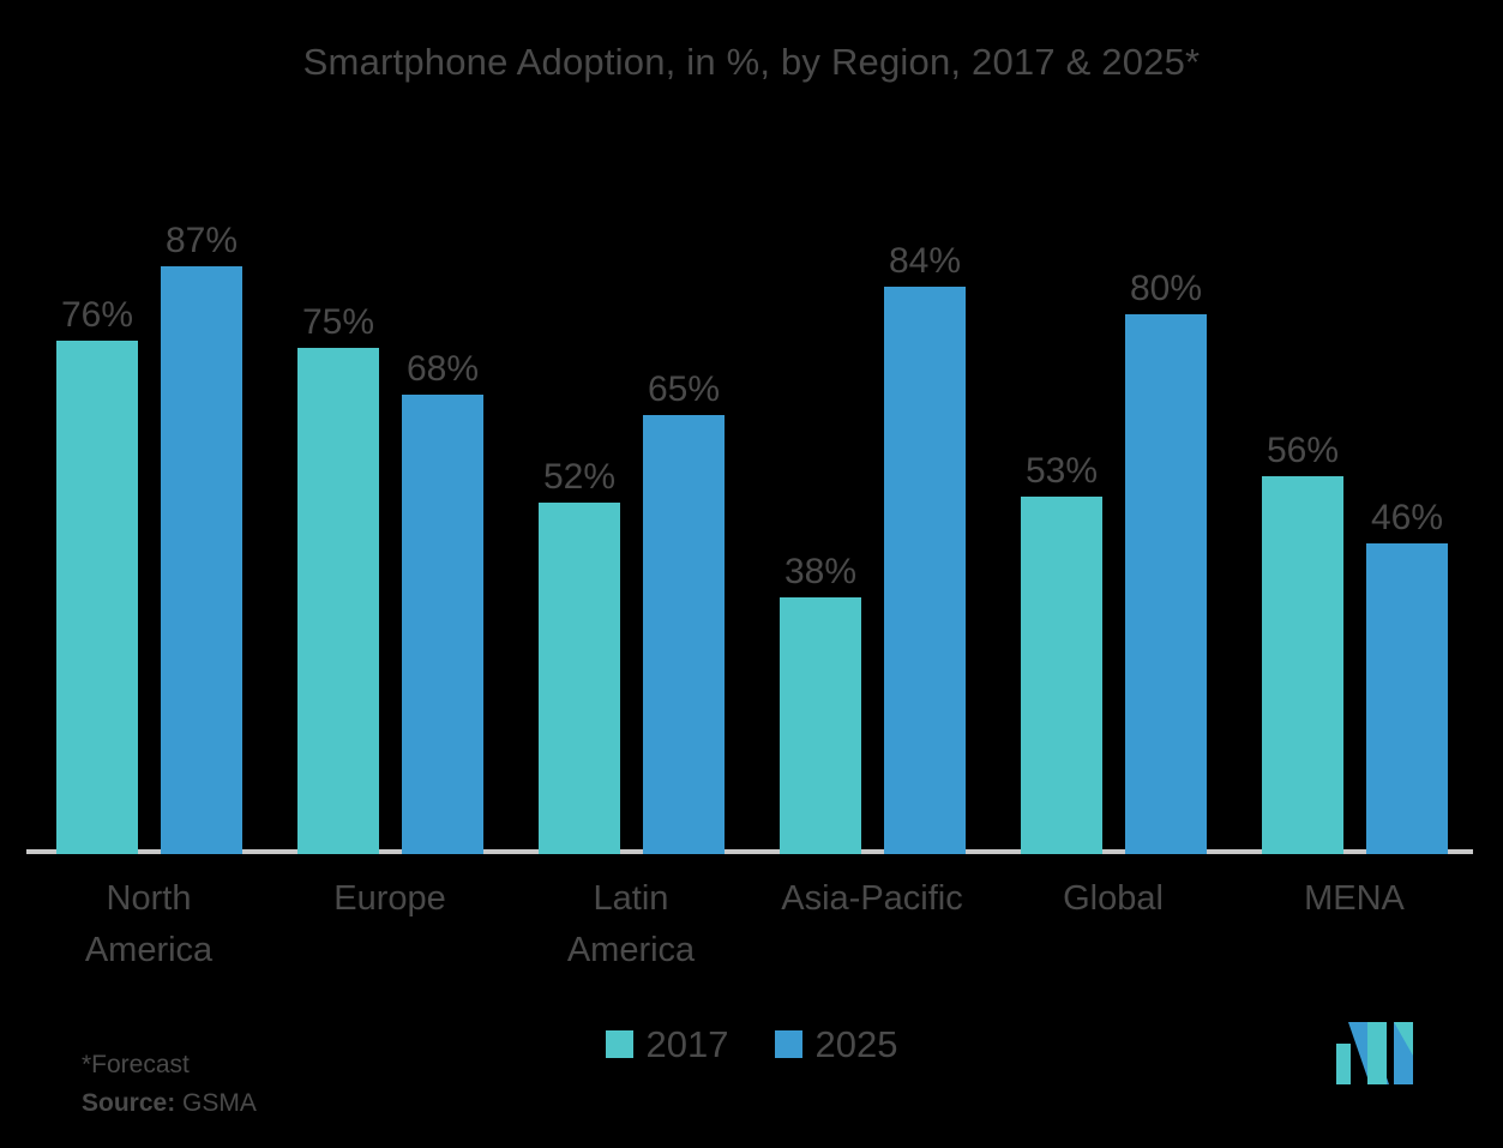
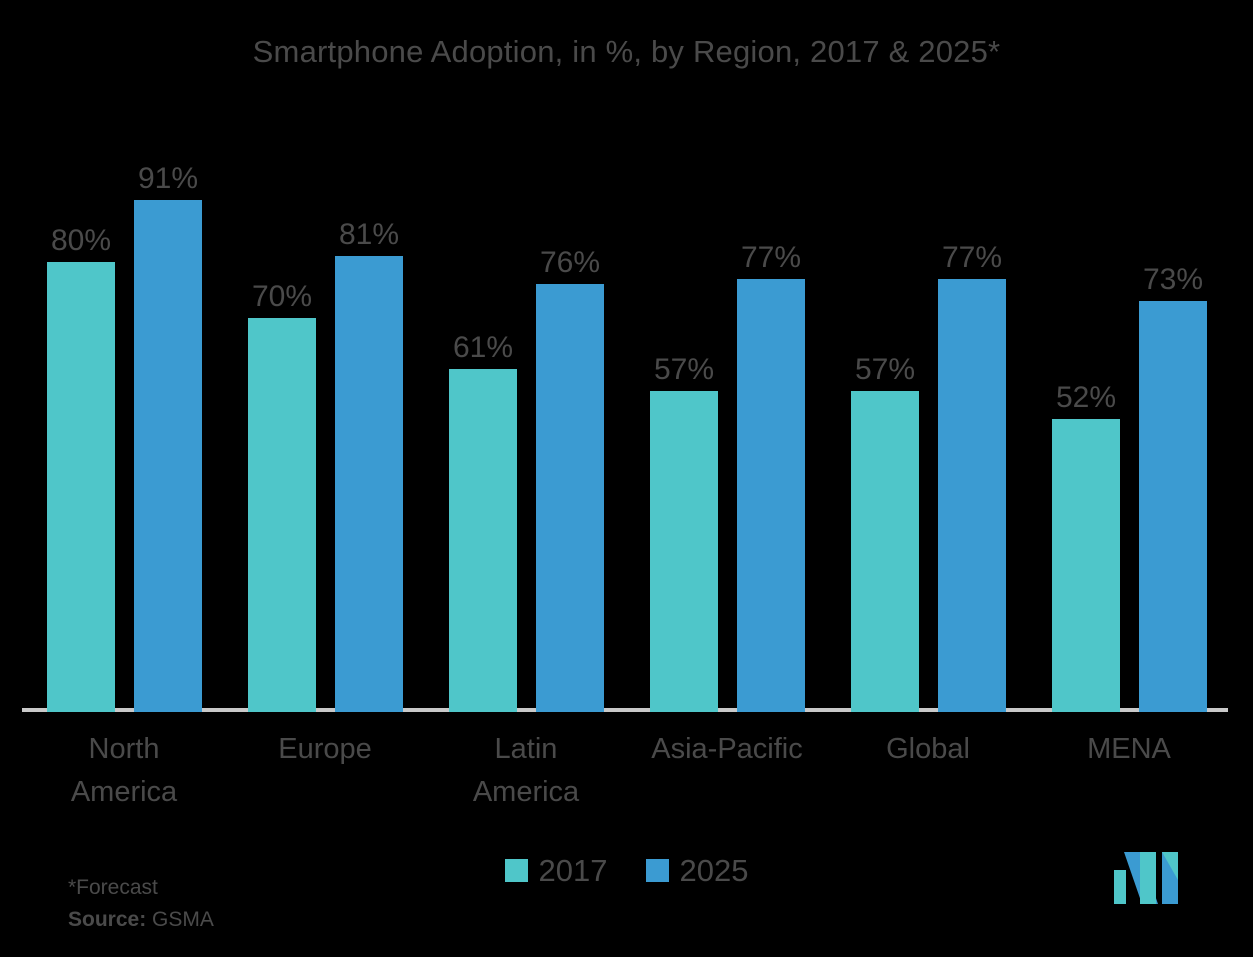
2017/North America: 76% -> 80%
2025/North America: 87% -> 91%
2017/Europe: 75% -> 70%
2025/Europe: 68% -> 81%
2017/Latin America: 52% -> 61%
2025/Latin America: 65% -> 76%
2017/Asia-Pacific: 38% -> 57%
2025/Asia-Pacific: 84% -> 77%
2017/Global: 53% -> 57%
2025/Global: 80% -> 77%
2017/MENA: 56% -> 52%
2025/MENA: 46% -> 73%
